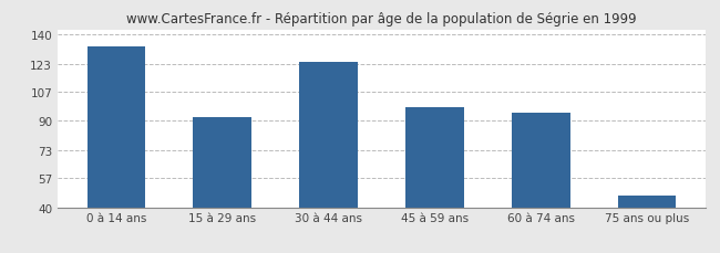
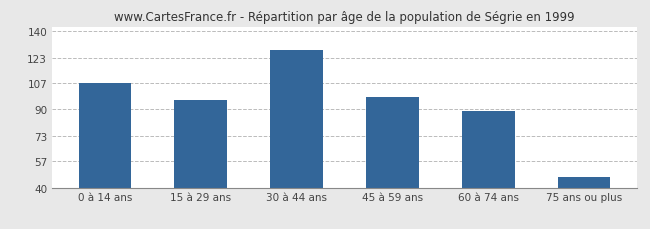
0 à 14 ans: 133 -> 107
15 à 29 ans: 92 -> 96
30 à 44 ans: 124 -> 128
60 à 74 ans: 95 -> 89
